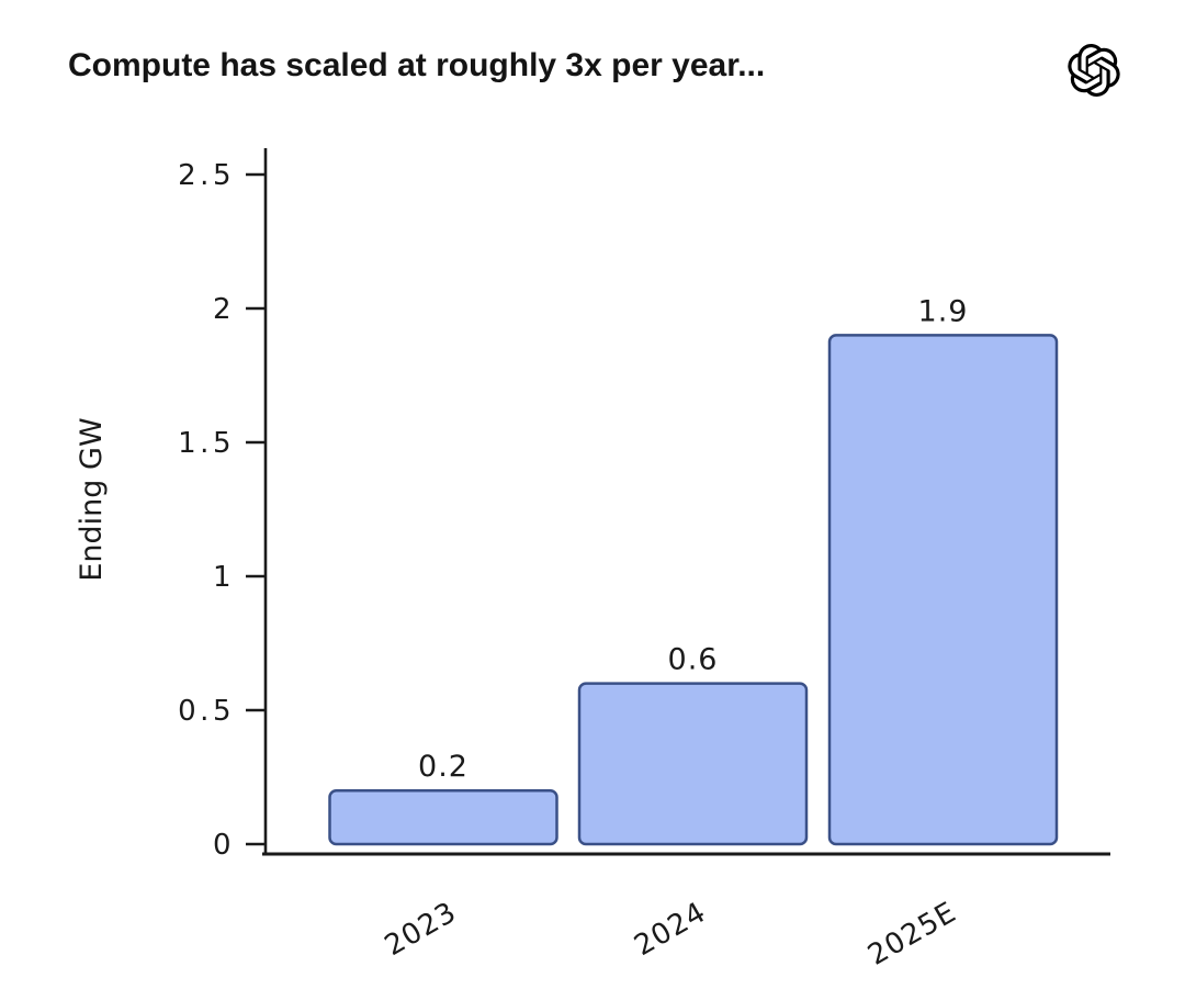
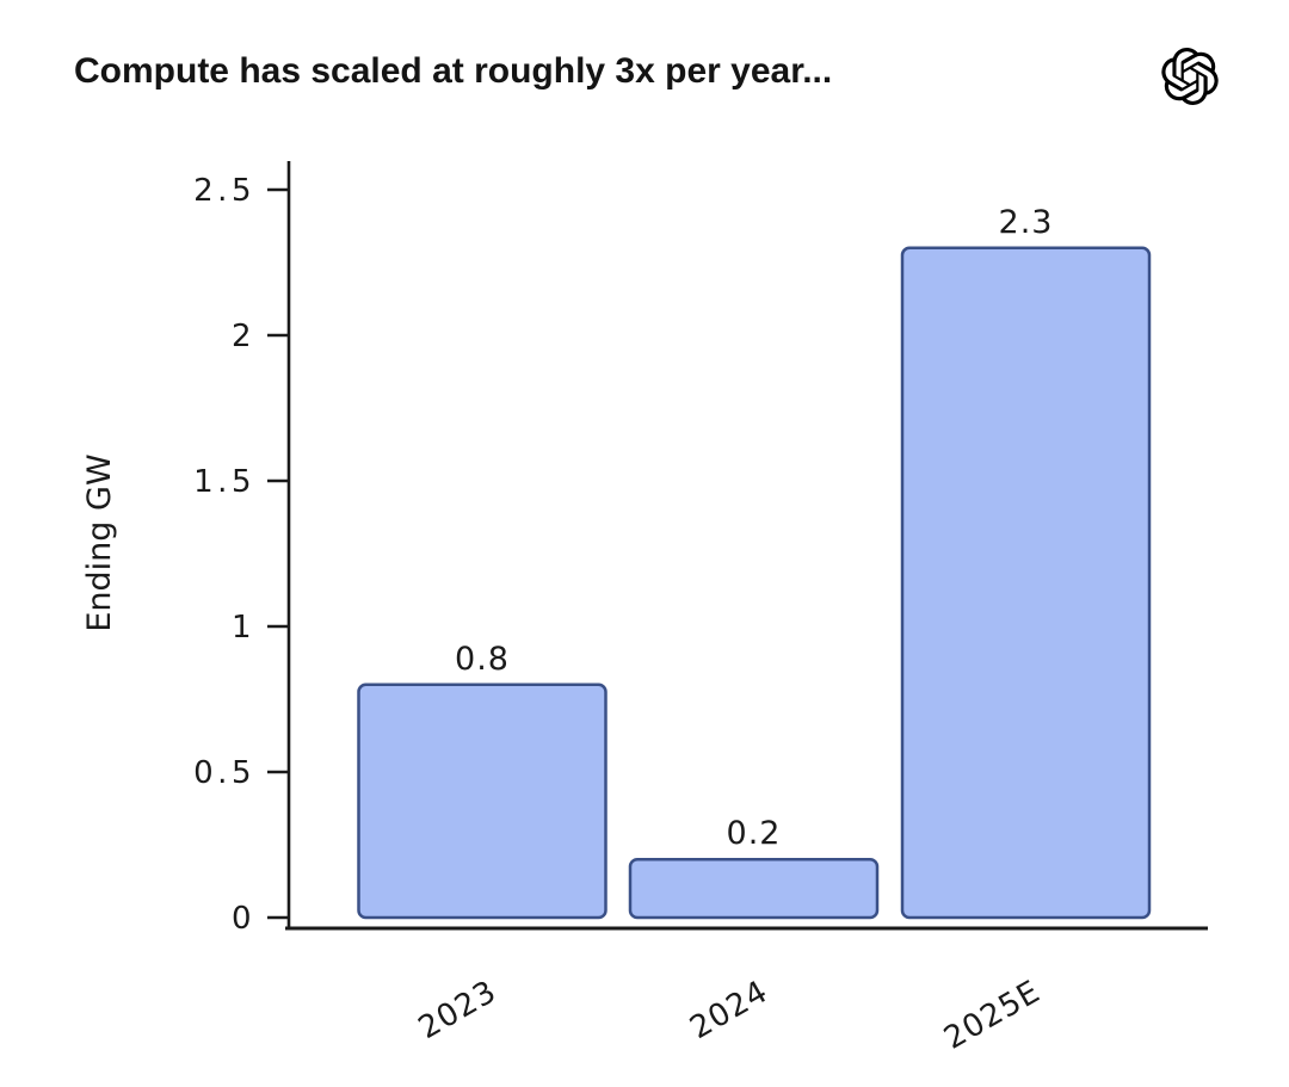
2023: 0.2 -> 0.8
2024: 0.6 -> 0.2
2025E: 1.9 -> 2.3
